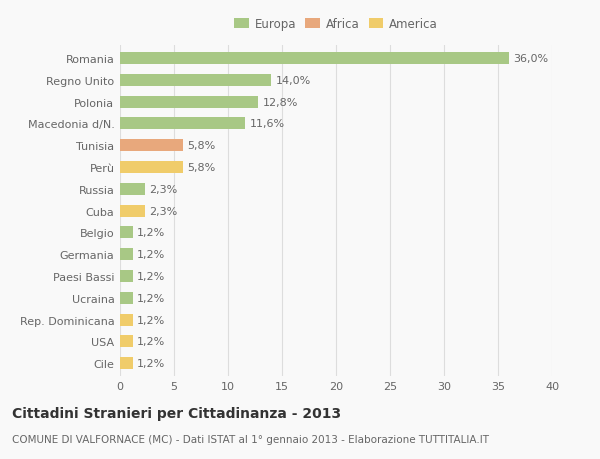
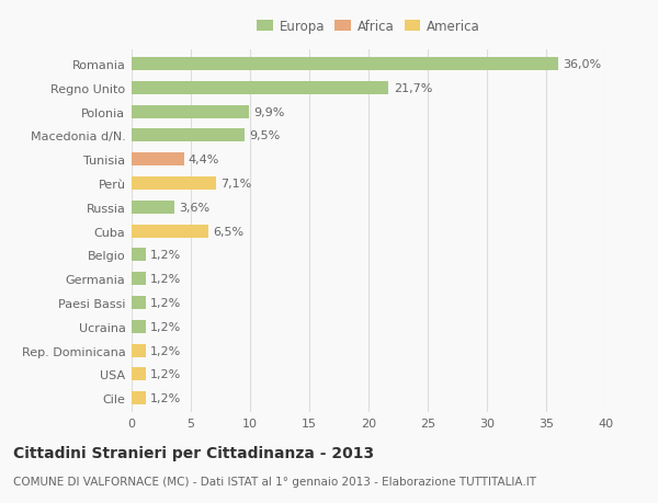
Regno Unito: 14,0% -> 21,7%
Polonia: 12,8% -> 9,9%
Macedonia d/N.: 11,6% -> 9,5%
Tunisia: 5,8% -> 4,4%
Perù: 5,8% -> 7,1%
Russia: 2,3% -> 3,6%
Cuba: 2,3% -> 6,5%
